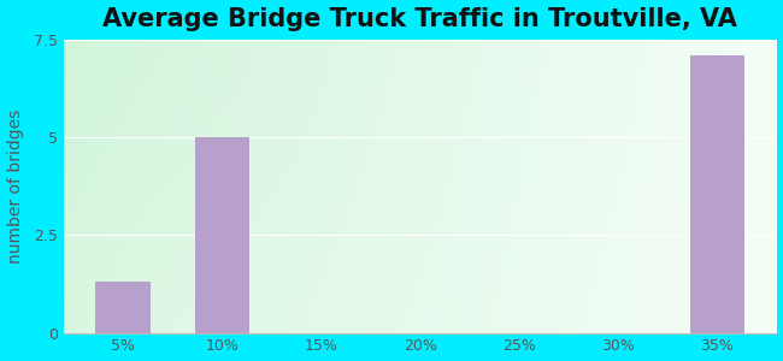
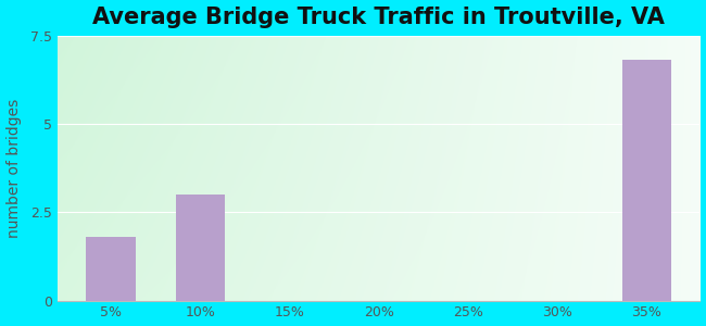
5%: 1.3 -> 1.8
10%: 5.0 -> 3.0
35%: 7.1 -> 6.8
